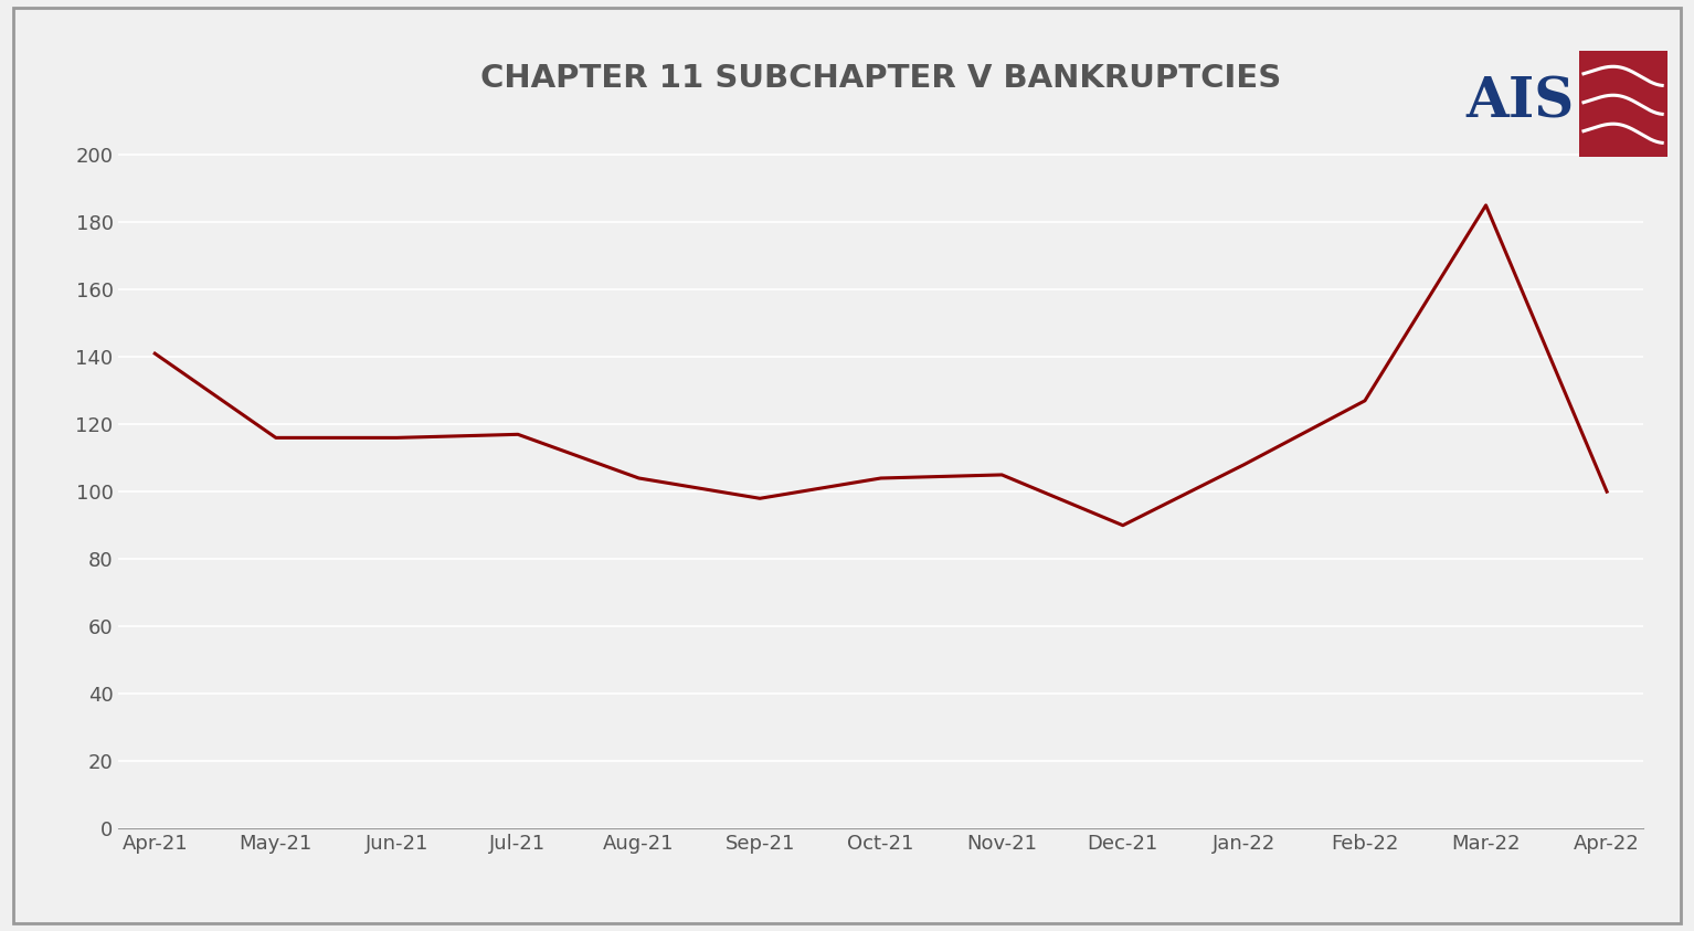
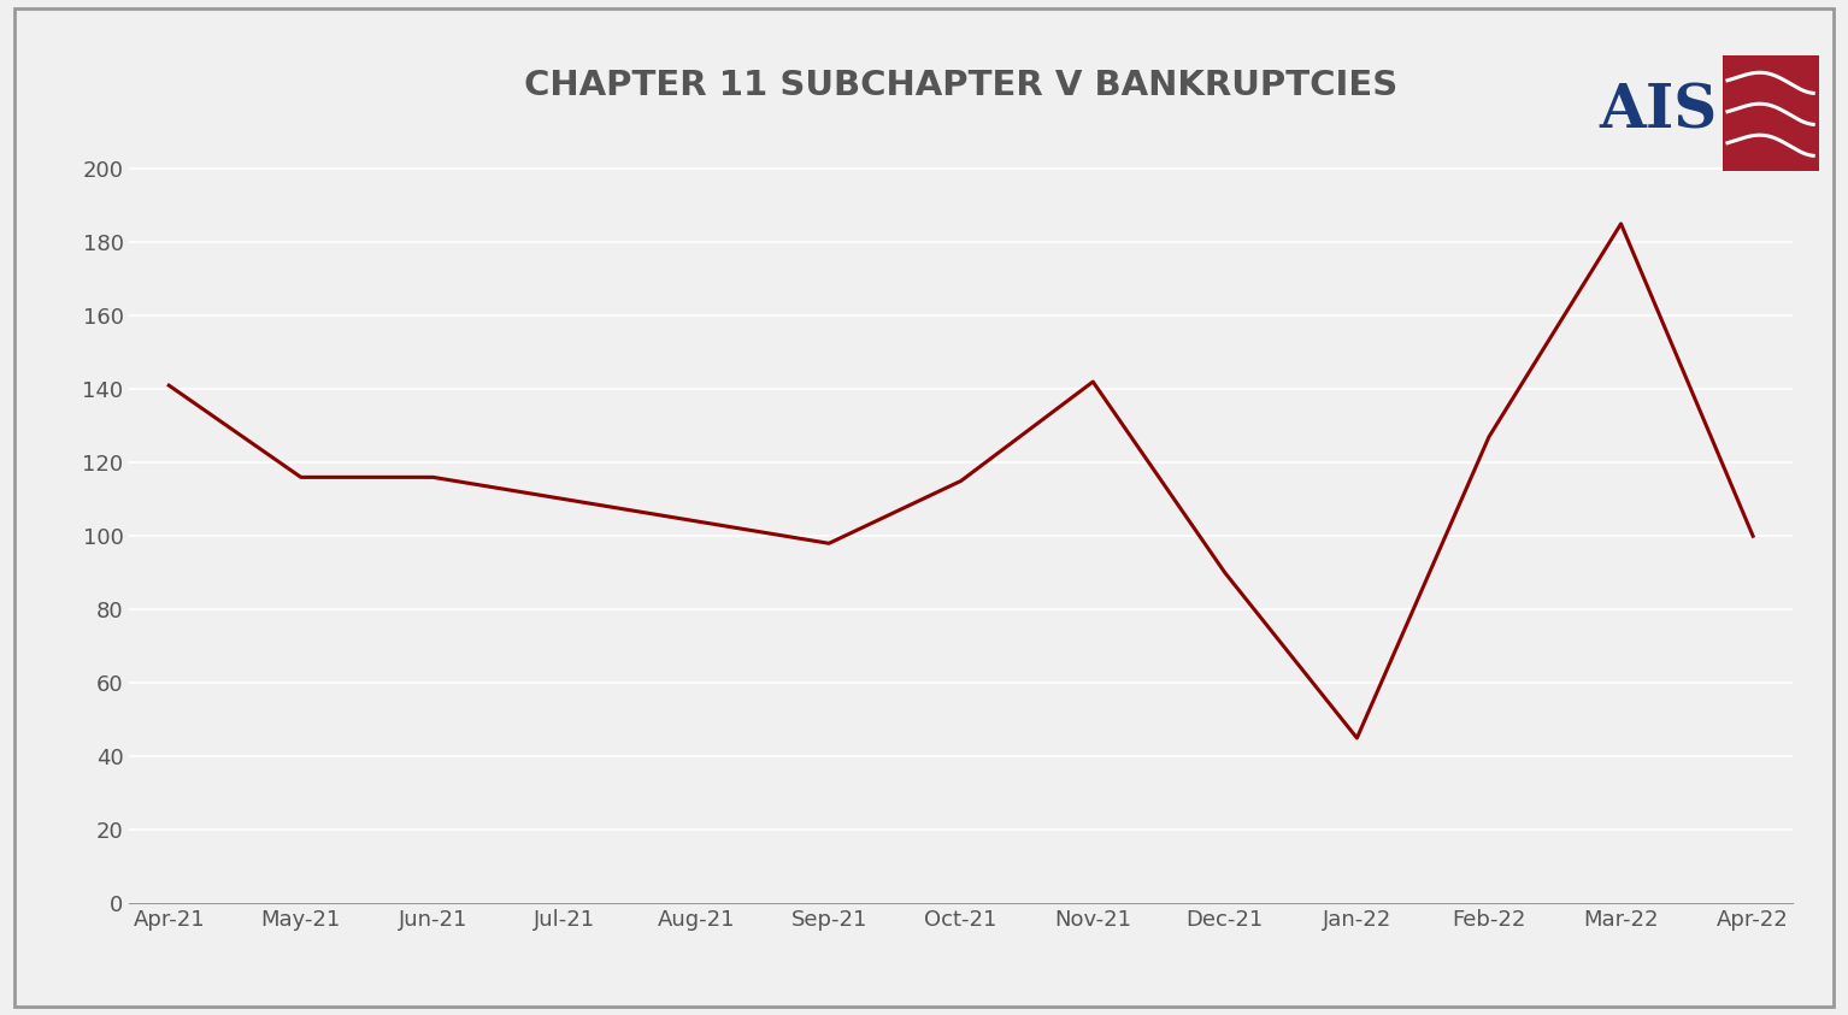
CHAPTER 11 SUBCHAPTER V BANKRUPTCIES/Jul-21: 117 -> 110
CHAPTER 11 SUBCHAPTER V BANKRUPTCIES/Oct-21: 104 -> 115
CHAPTER 11 SUBCHAPTER V BANKRUPTCIES/Nov-21: 105 -> 142
CHAPTER 11 SUBCHAPTER V BANKRUPTCIES/Jan-22: 108 -> 45
